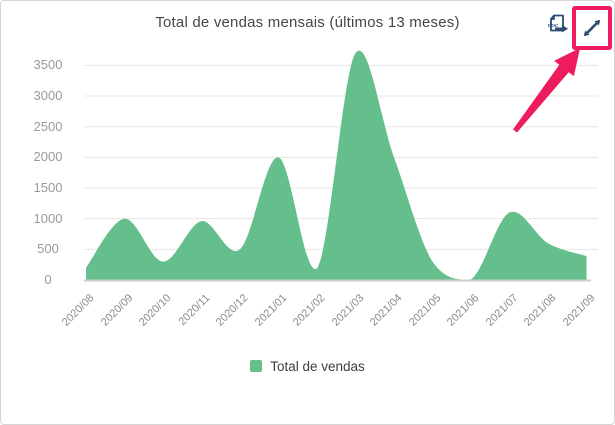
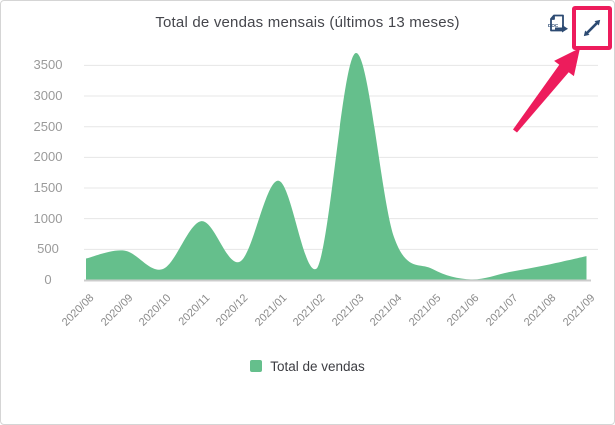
2020/08: 200 -> 400
2020/09: 1000 -> 500
2020/10: 300 -> 200
2020/12: 500 -> 300
2021/01: 2000 -> 1600
2021/04: 2000 -> 700
2021/05: 300 -> 200
2021/07: 1100 -> 100
2021/08: 600 -> 200
